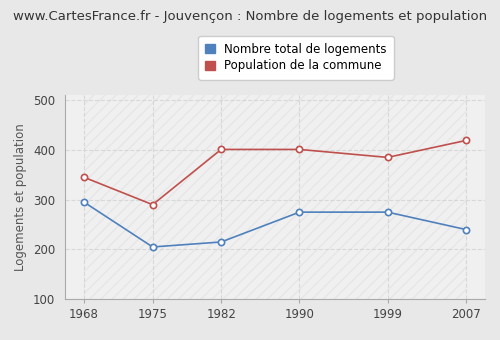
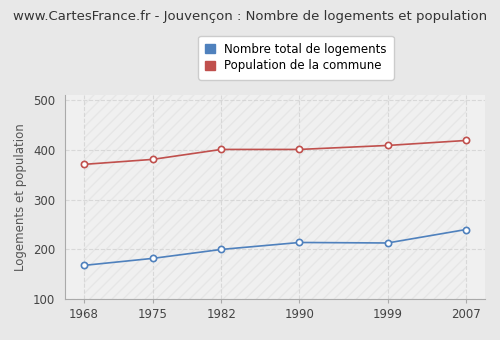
Nombre total de logements/1968: 295 -> 168
Population de la commune/1968: 345 -> 371
Nombre total de logements/1975: 205 -> 182
Population de la commune/1975: 290 -> 381
Nombre total de logements/1982: 215 -> 200
Nombre total de logements/1990: 275 -> 214
Nombre total de logements/1999: 275 -> 213
Population de la commune/1999: 385 -> 409
